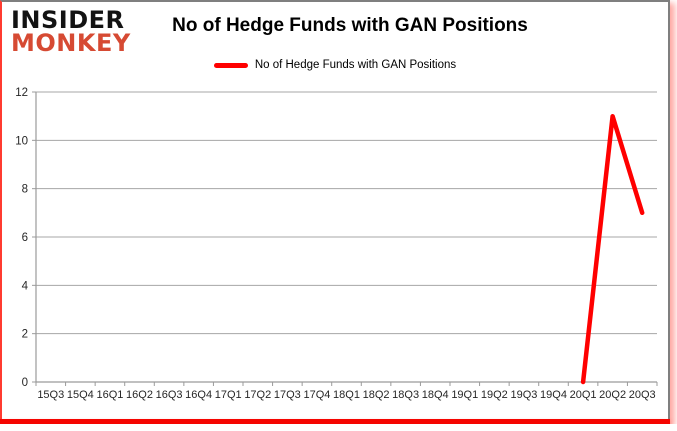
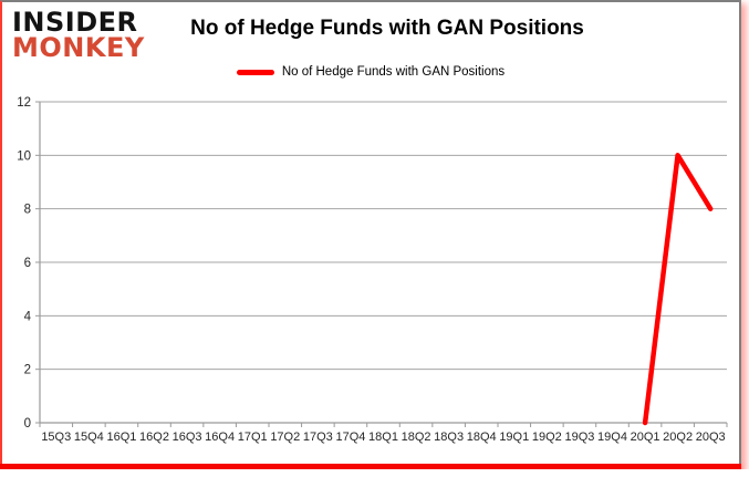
20Q2: 11 -> 10
20Q3: 7 -> 8
